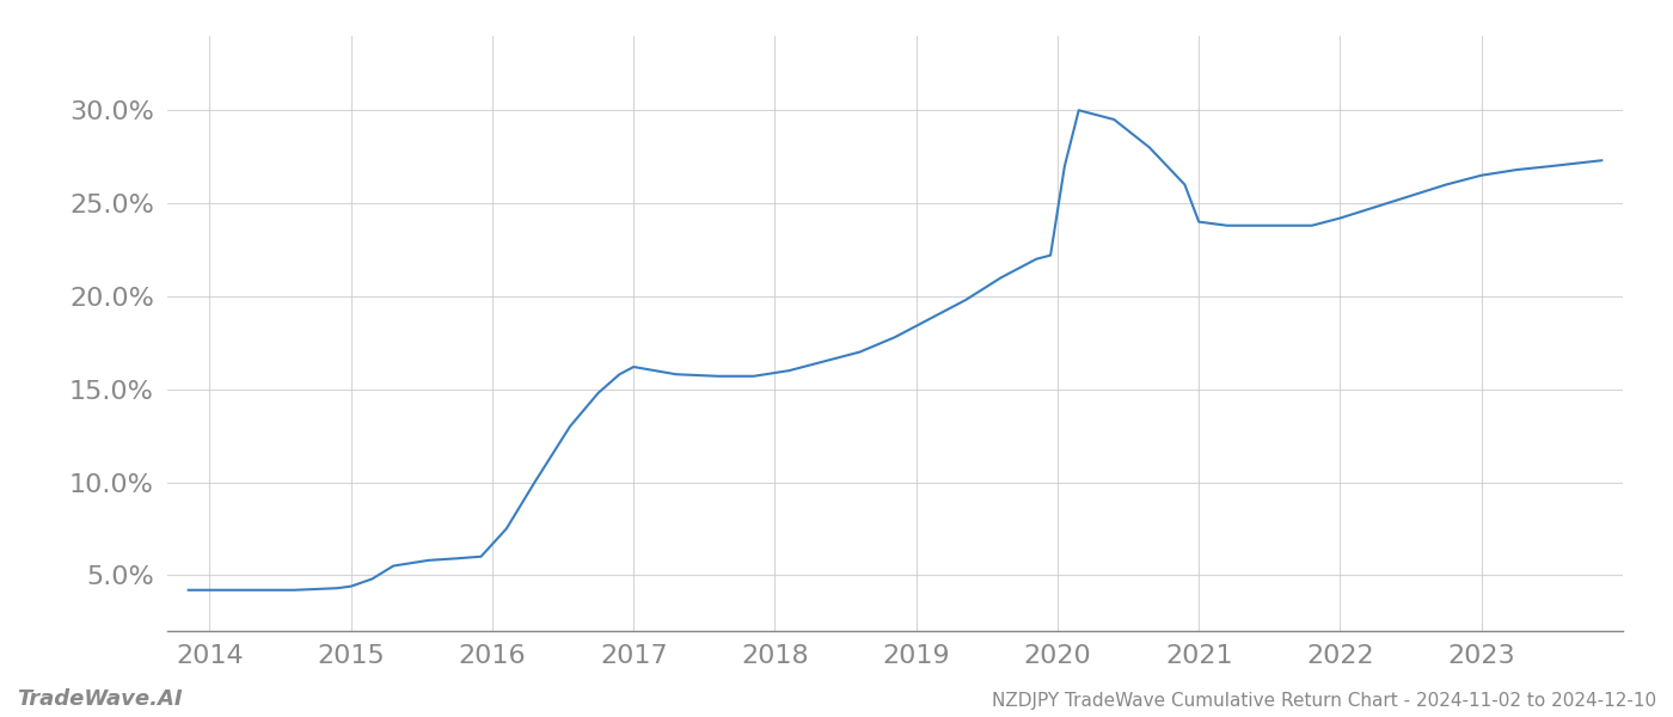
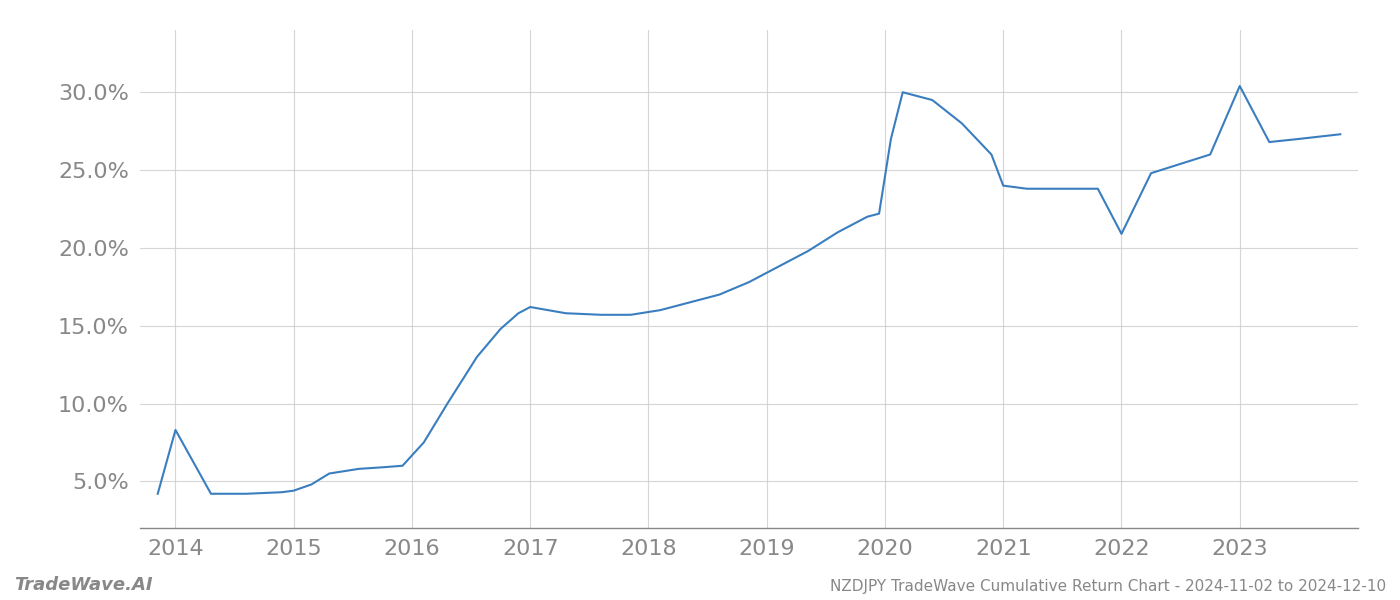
2014: 4.2% -> 8.3%
2022: 24.2% -> 20.9%
2023: 26.5% -> 30.4%
